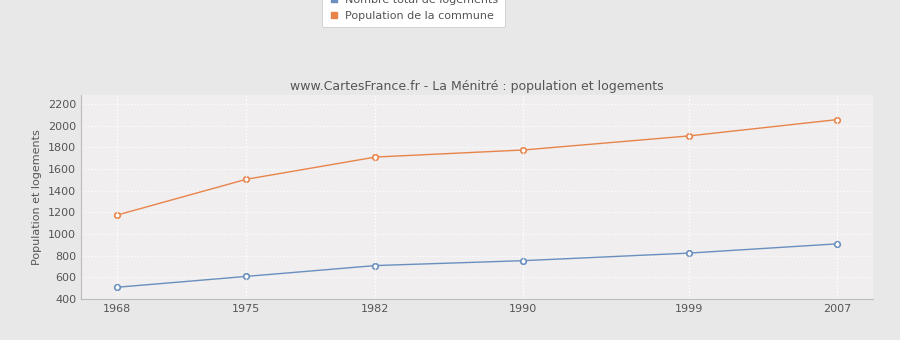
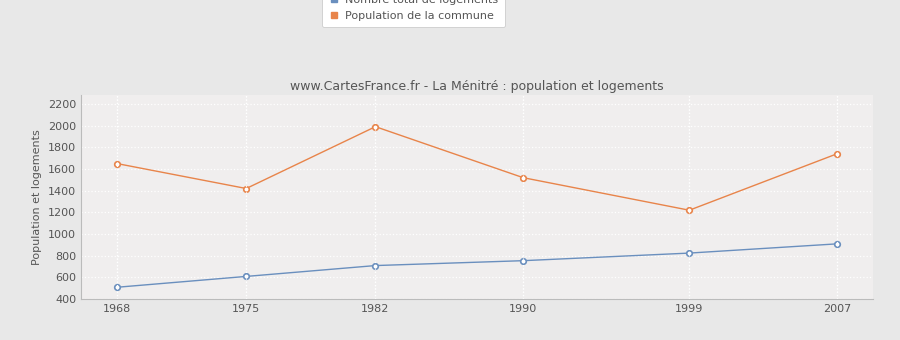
Population de la commune/1968: 1180 -> 1650
Population de la commune/1975: 1500 -> 1420
Population de la commune/1982: 1710 -> 1990
Population de la commune/1990: 1780 -> 1520
Population de la commune/1999: 1900 -> 1220
Population de la commune/2007: 2060 -> 1740
